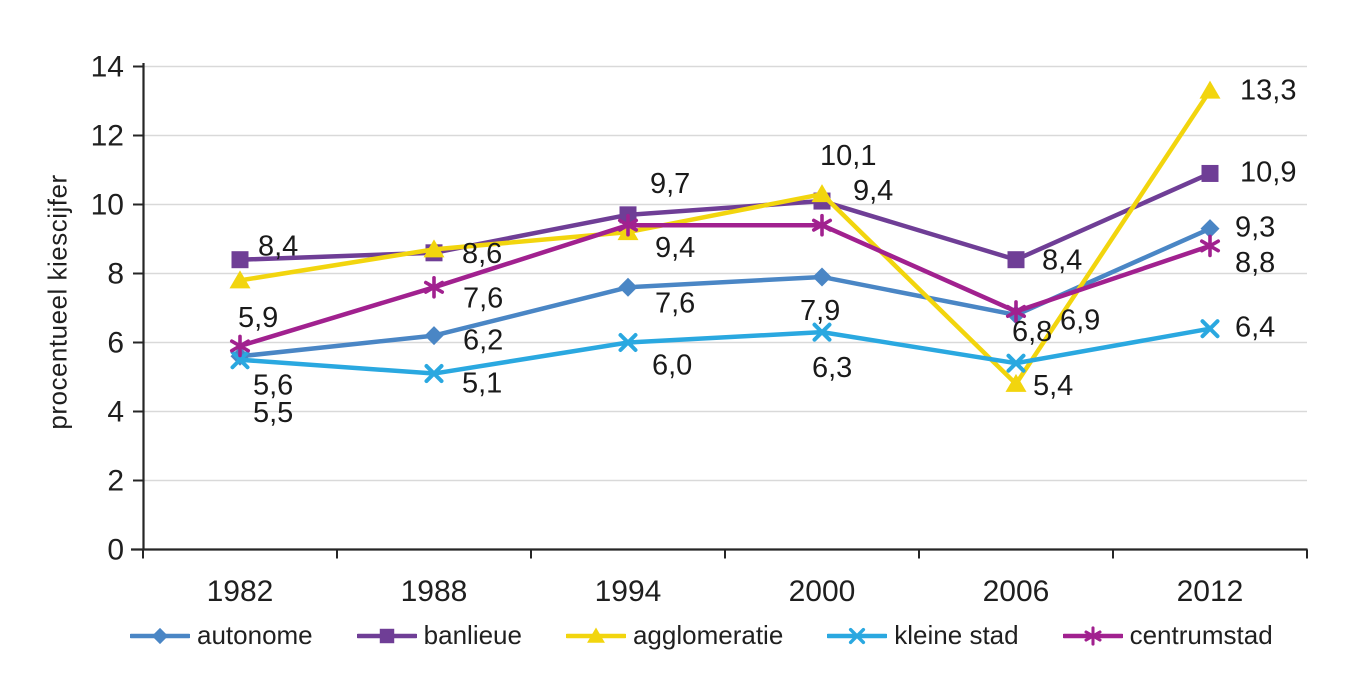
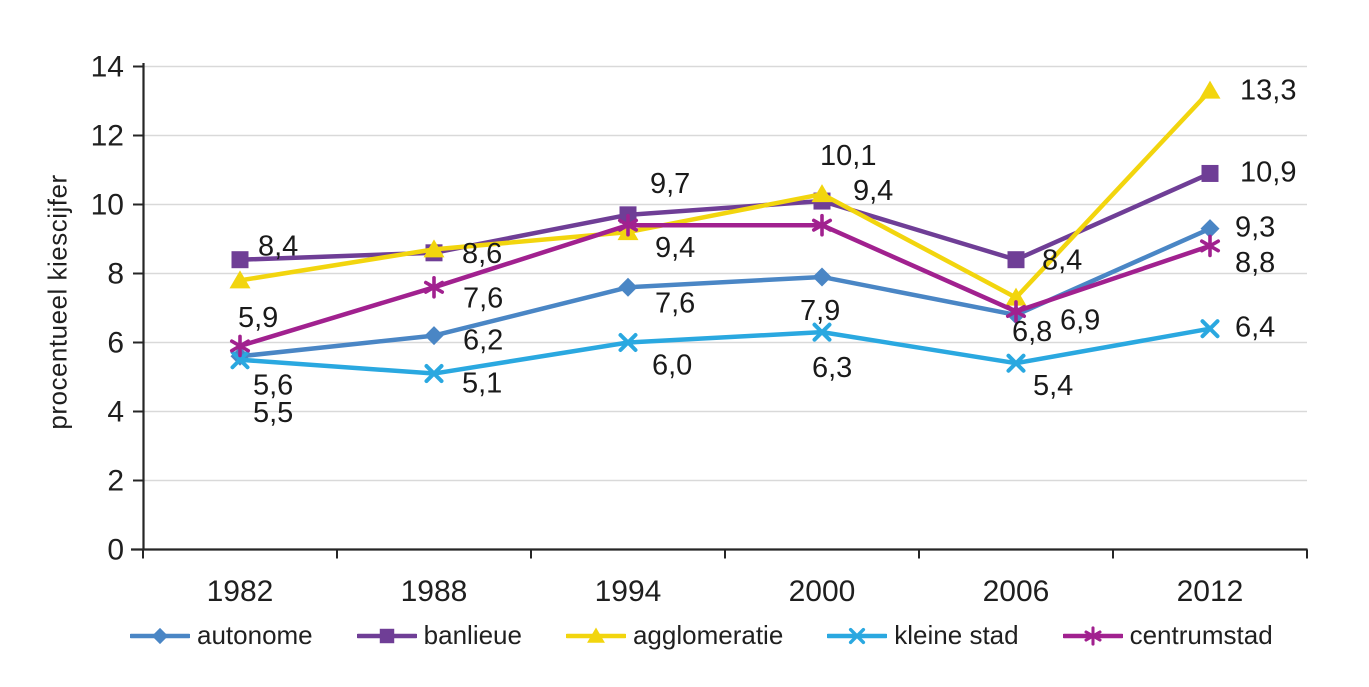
agglomeratie/2006: 4.8 -> 7.3
